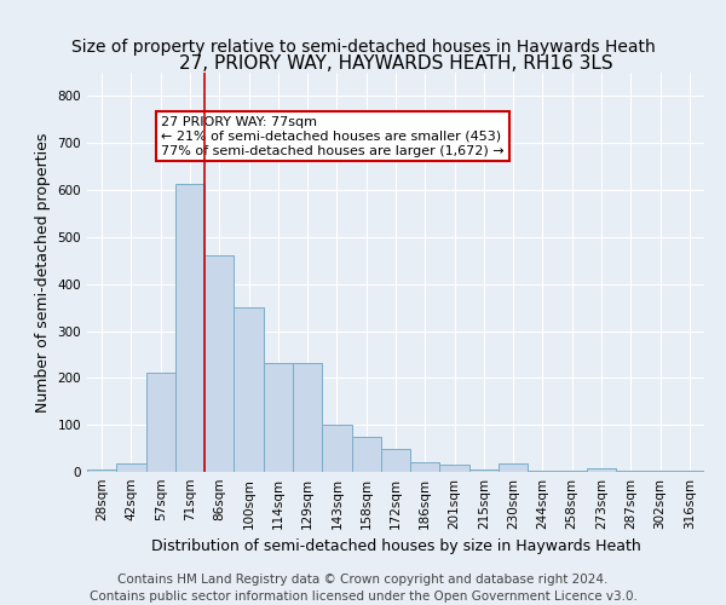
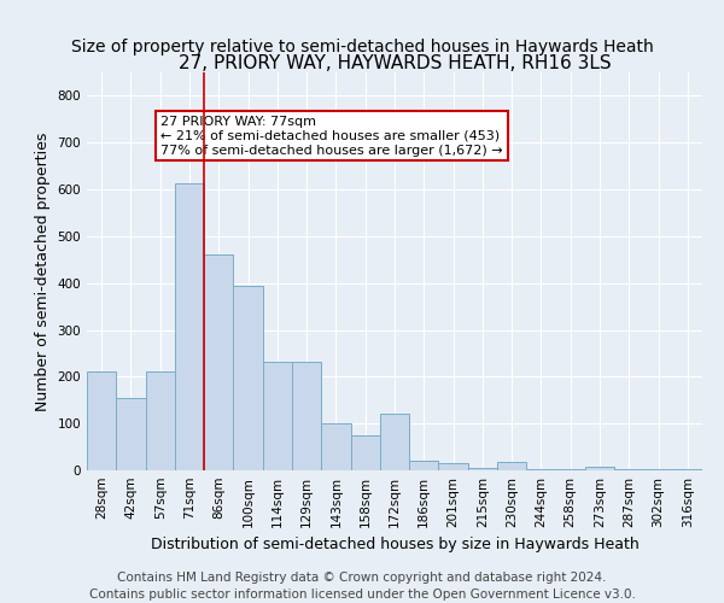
28sqm: 5 -> 210
42sqm: 18 -> 155
100sqm: 350 -> 395
172sqm: 50 -> 120
